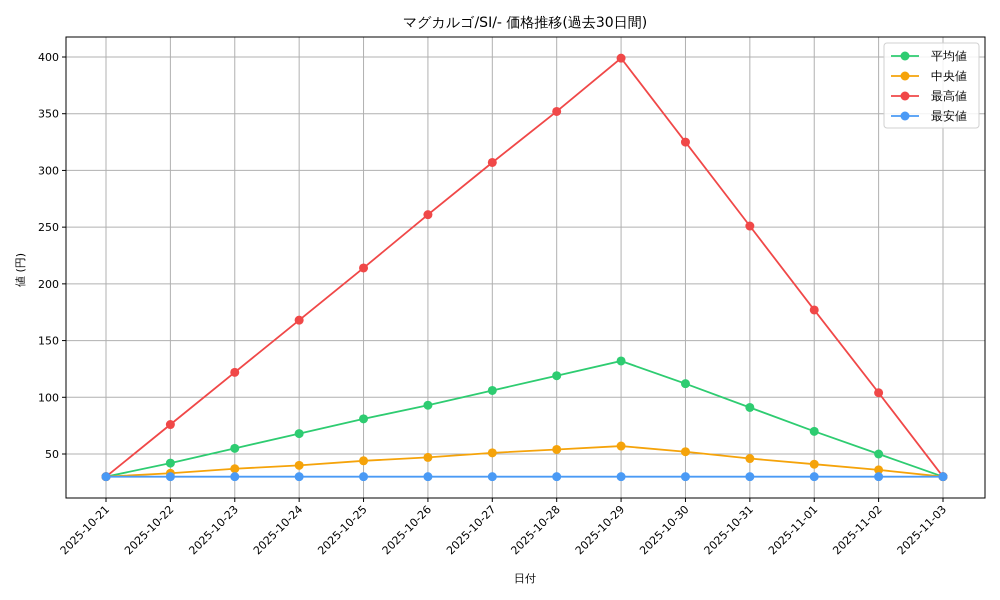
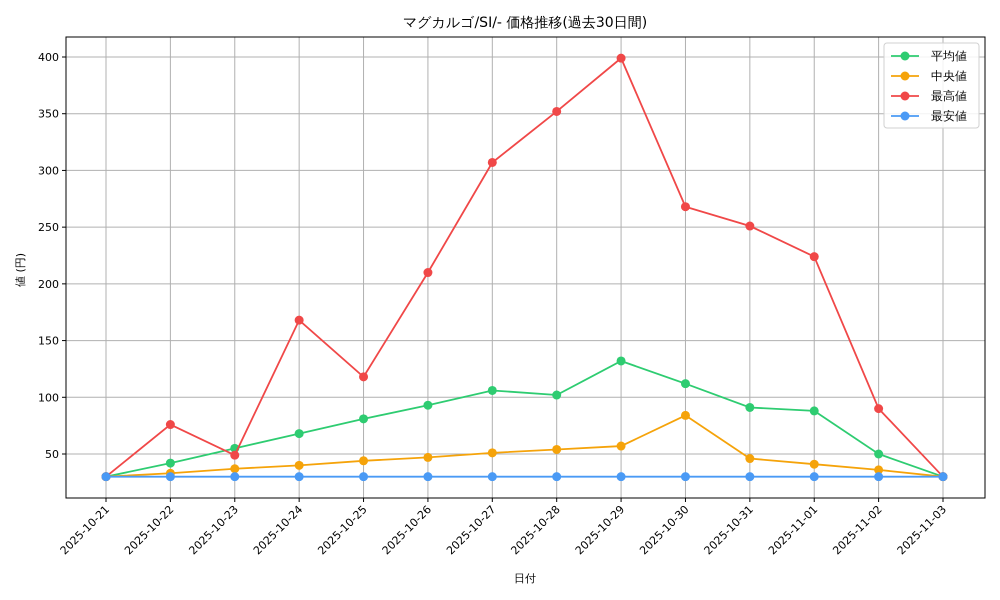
最高値/2025-10-23: 122 -> 49
最高値/2025-10-25: 214 -> 118
最高値/2025-10-26: 261 -> 210
平均値/2025-10-28: 119 -> 102
中央値/2025-10-30: 52 -> 84
最高値/2025-10-30: 325 -> 268
平均値/2025-11-01: 70 -> 88
最高値/2025-11-01: 177 -> 224
最高値/2025-11-02: 104 -> 90
